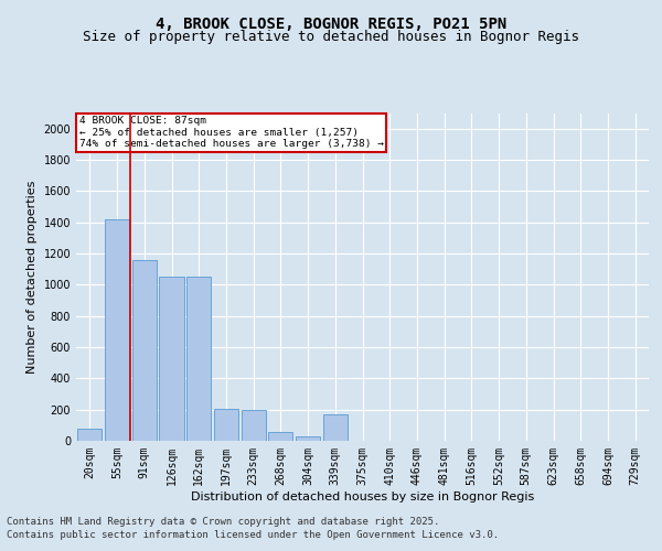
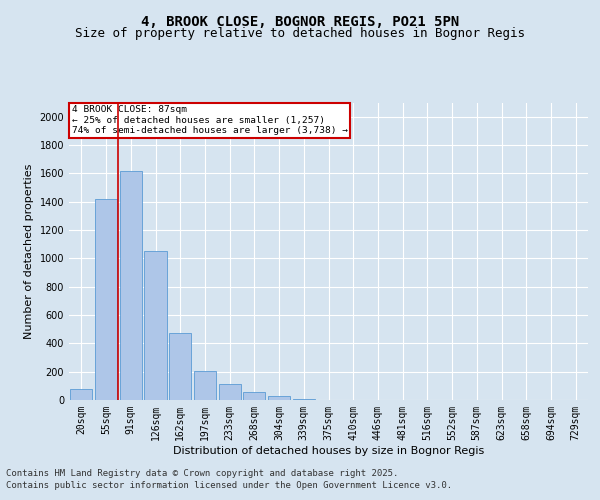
91sqm: 1160 -> 1620
162sqm: 1050 -> 470
233sqm: 200 -> 110
339sqm: 170 -> 10
